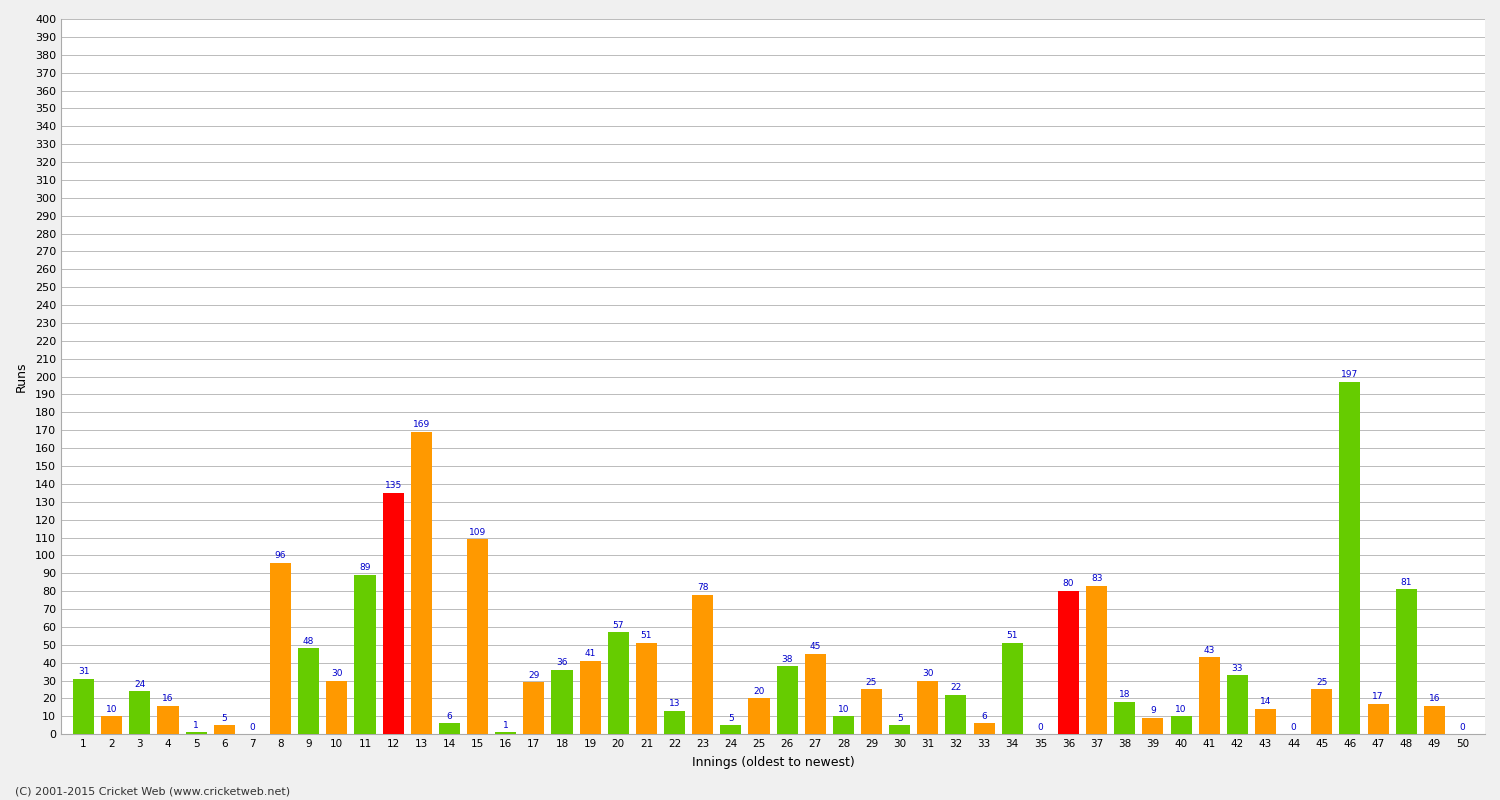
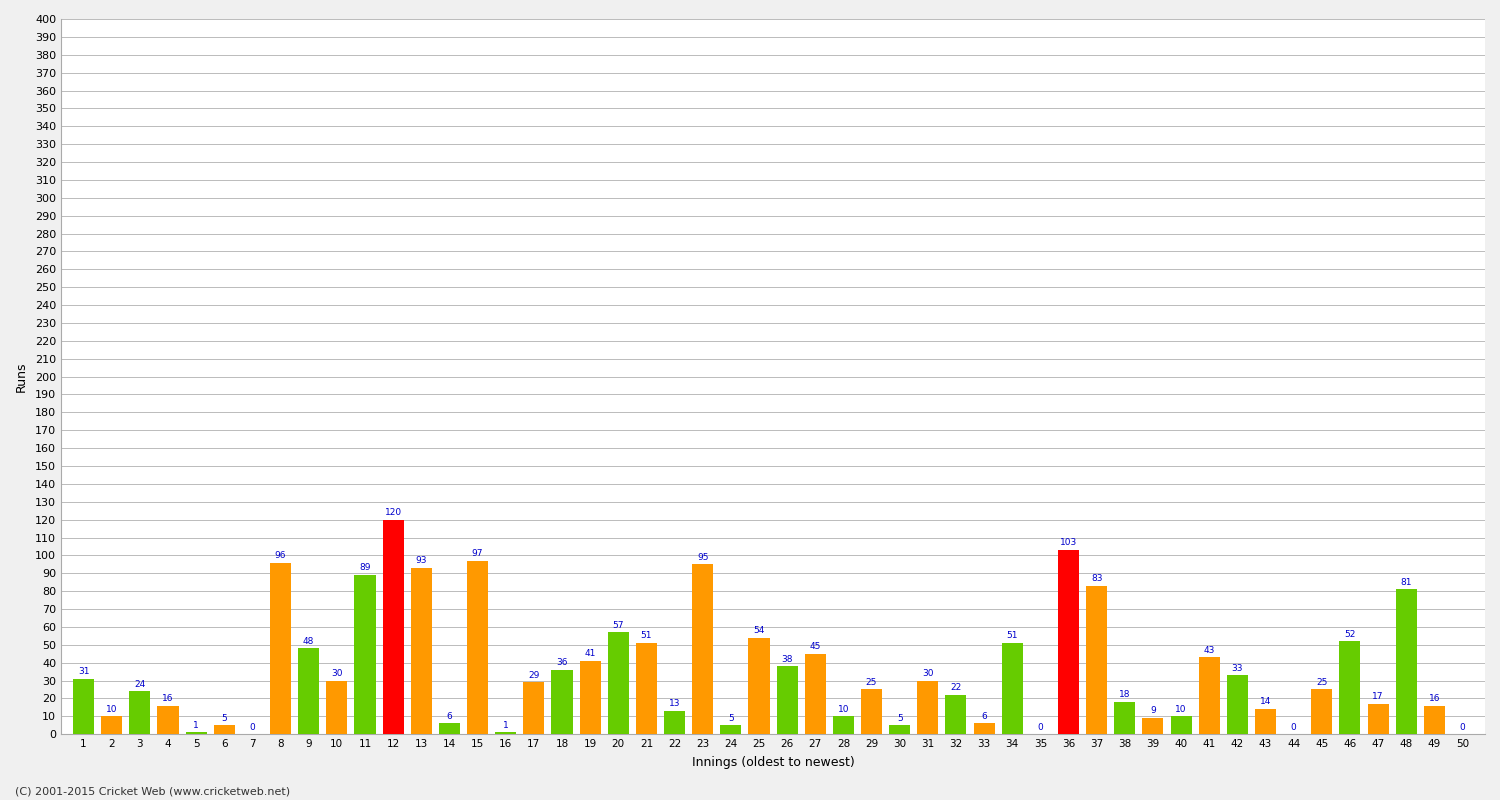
12: 135 -> 120
13: 169 -> 93
15: 109 -> 97
23: 78 -> 95
25: 20 -> 54
36: 80 -> 103
46: 197 -> 52
